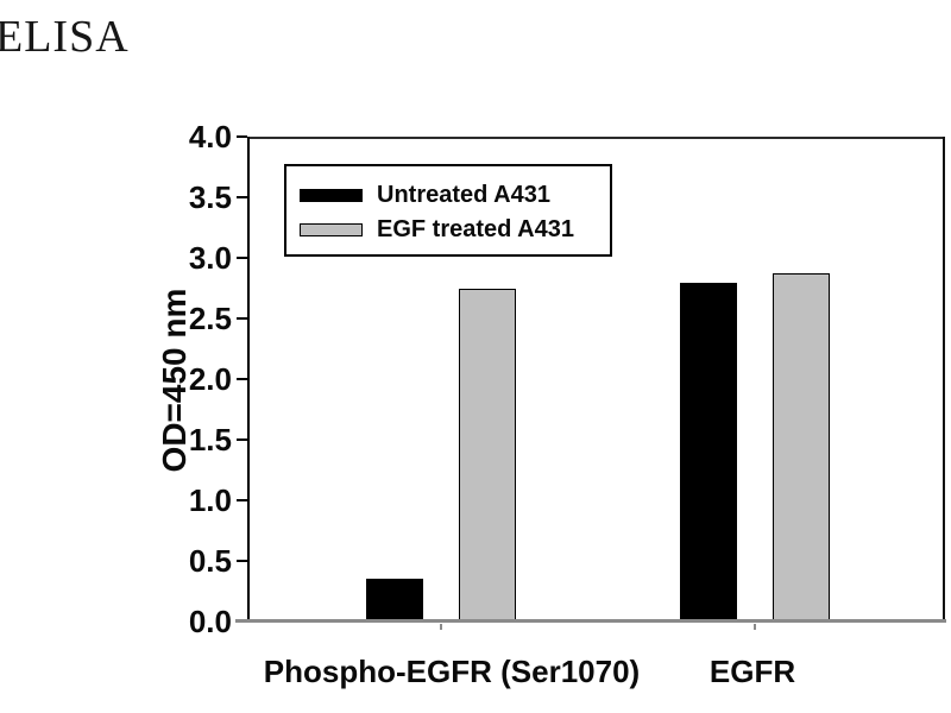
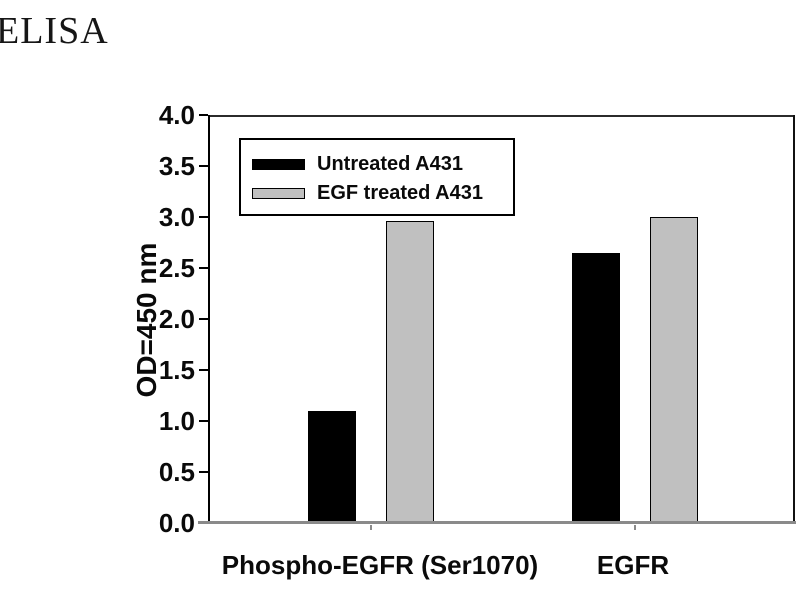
Untreated A431/Phospho-EGFR (Ser1070): 0.35 -> 1.10
EGF treated A431/Phospho-EGFR (Ser1070): 2.75 -> 2.96
Untreated A431/EGFR: 2.79 -> 2.65
EGF treated A431/EGFR: 2.87 -> 3.00
